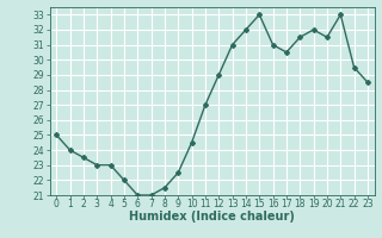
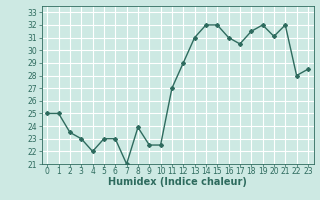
1: 24.0 -> 25.0
4: 23.0 -> 22.0
5: 22.0 -> 23.0
6: 21.0 -> 23.0
8: 21.5 -> 23.9
10: 24.5 -> 22.5
15: 33.0 -> 32.0
20: 31.5 -> 31.1
21: 33.0 -> 32.0
22: 29.5 -> 28.0
